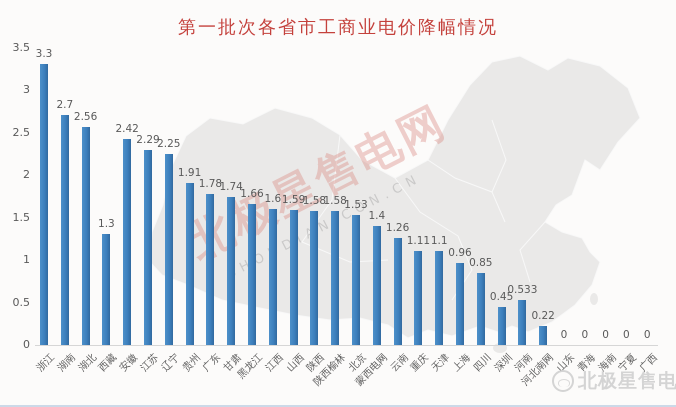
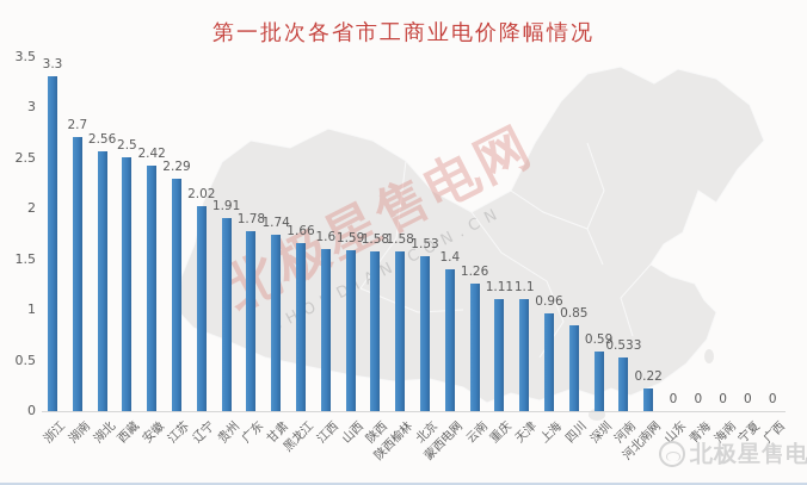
西藏: 1.3 -> 2.5
辽宁: 2.25 -> 2.02
深圳: 0.45 -> 0.59
